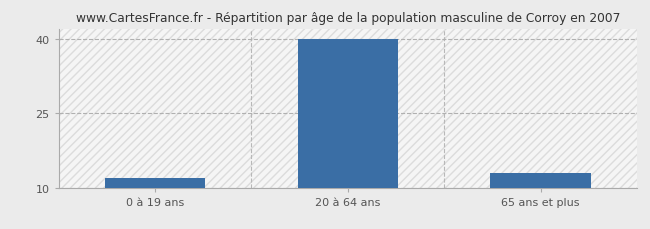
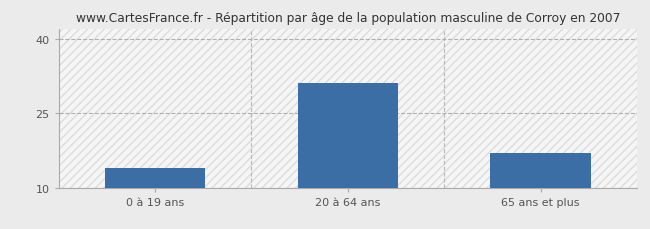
0 à 19 ans: 12 -> 14
20 à 64 ans: 40 -> 31
65 ans et plus: 13 -> 17
